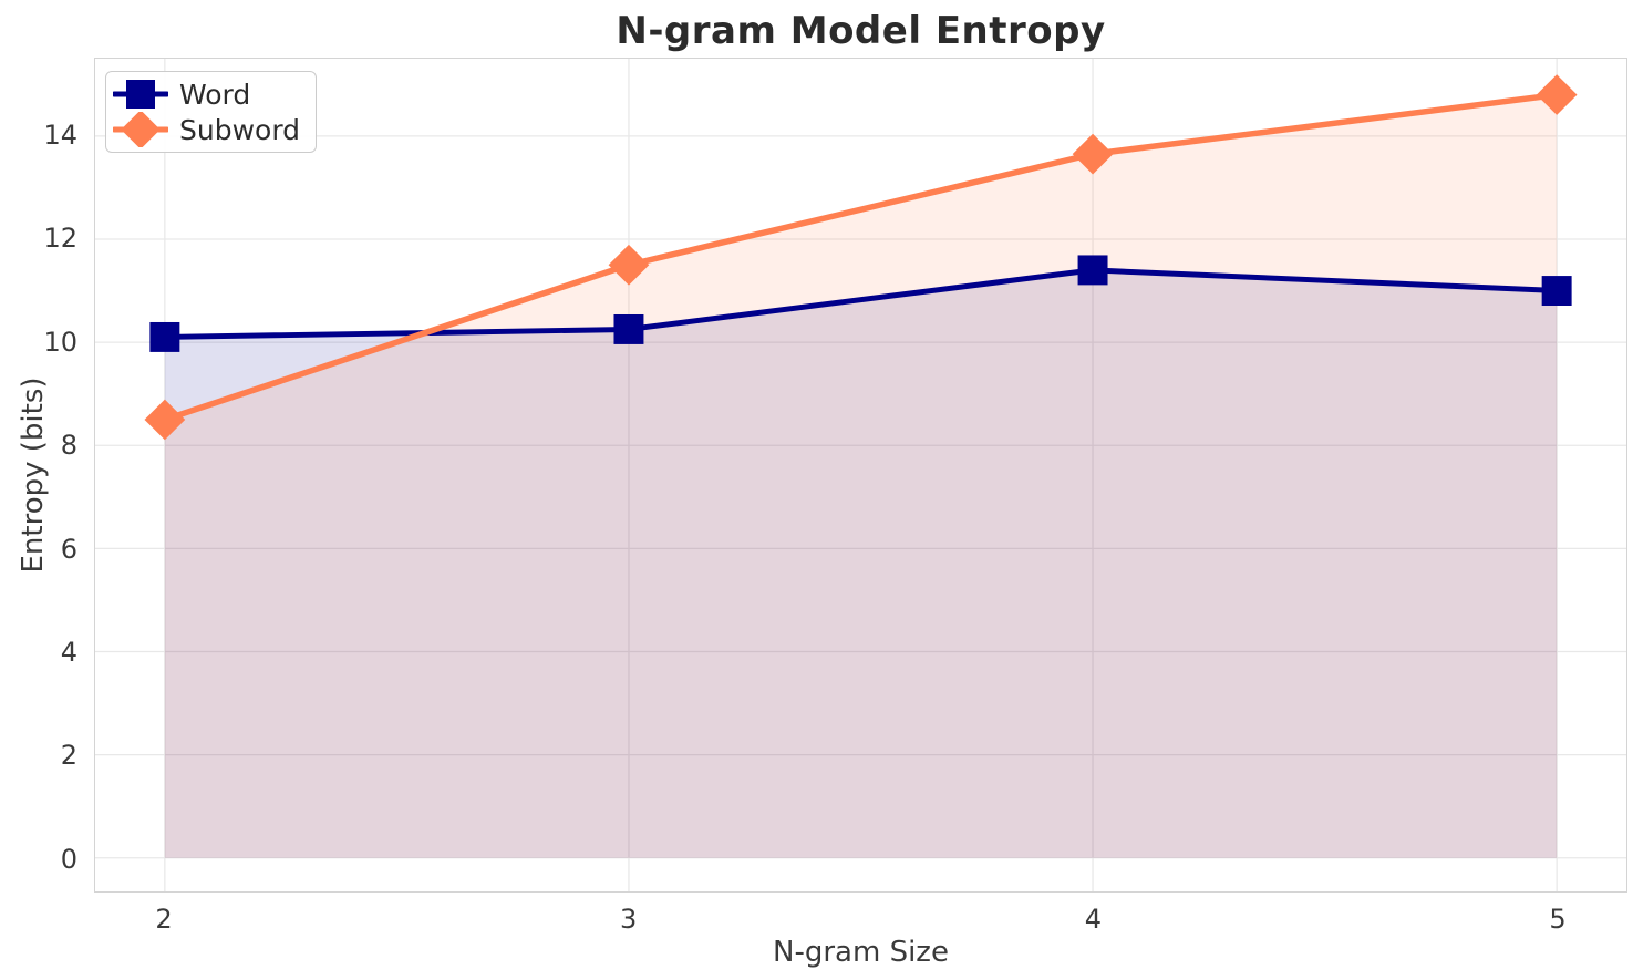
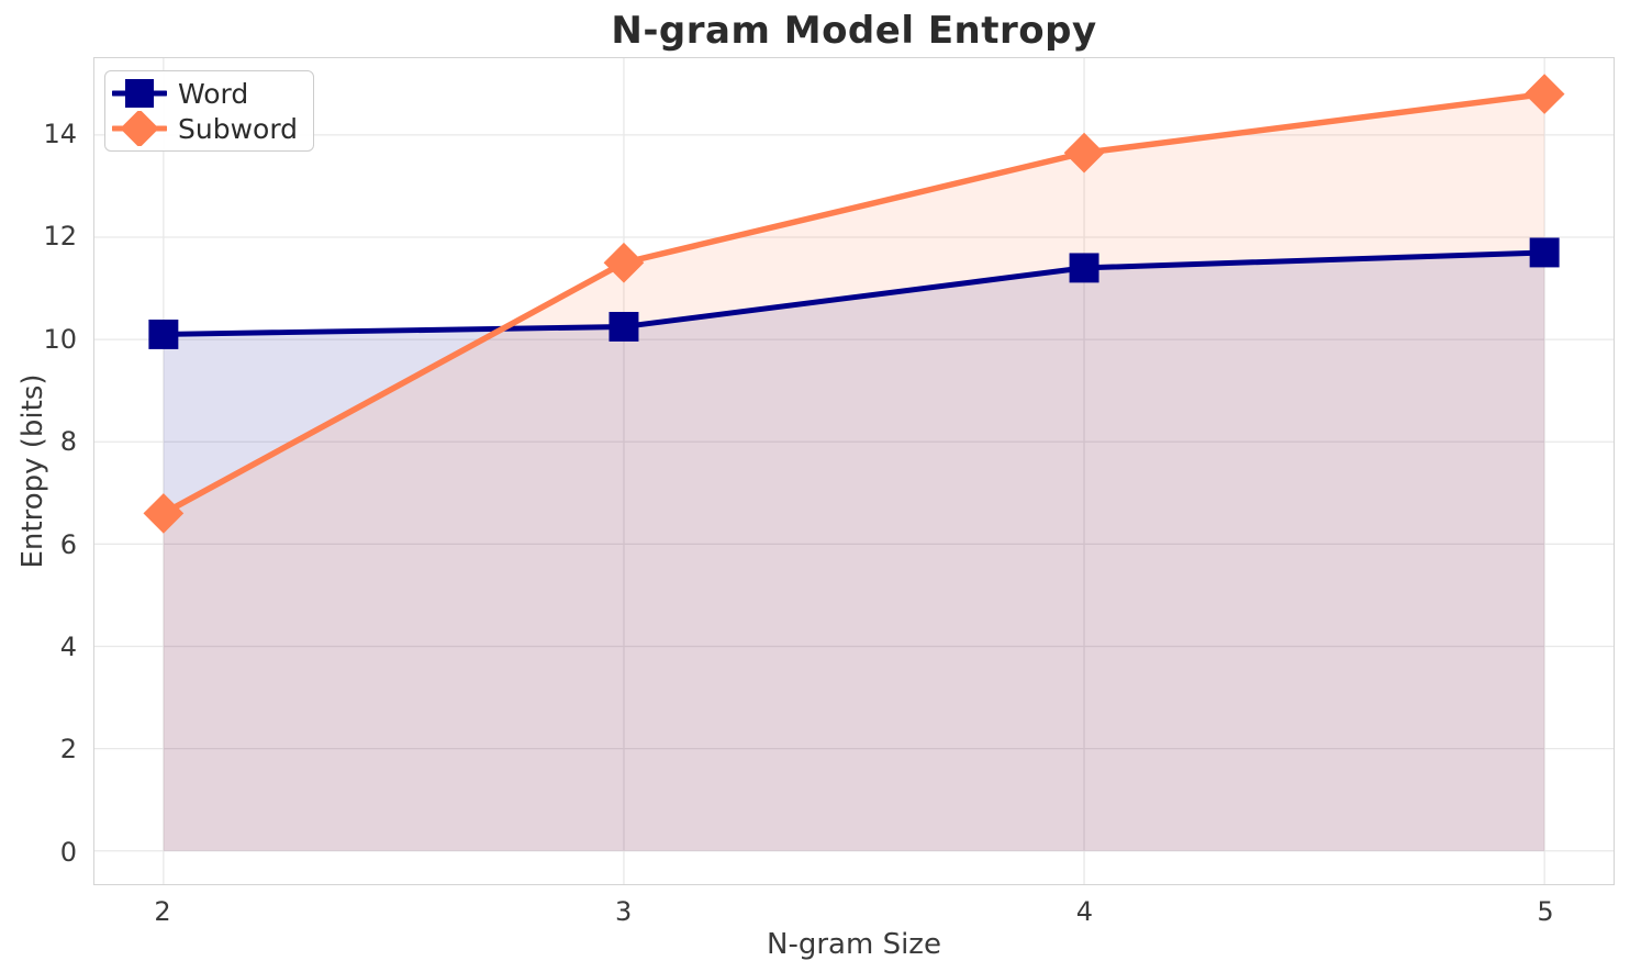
Subword/2: 8.5 -> 6.6
Word/5: 11.0 -> 11.7
